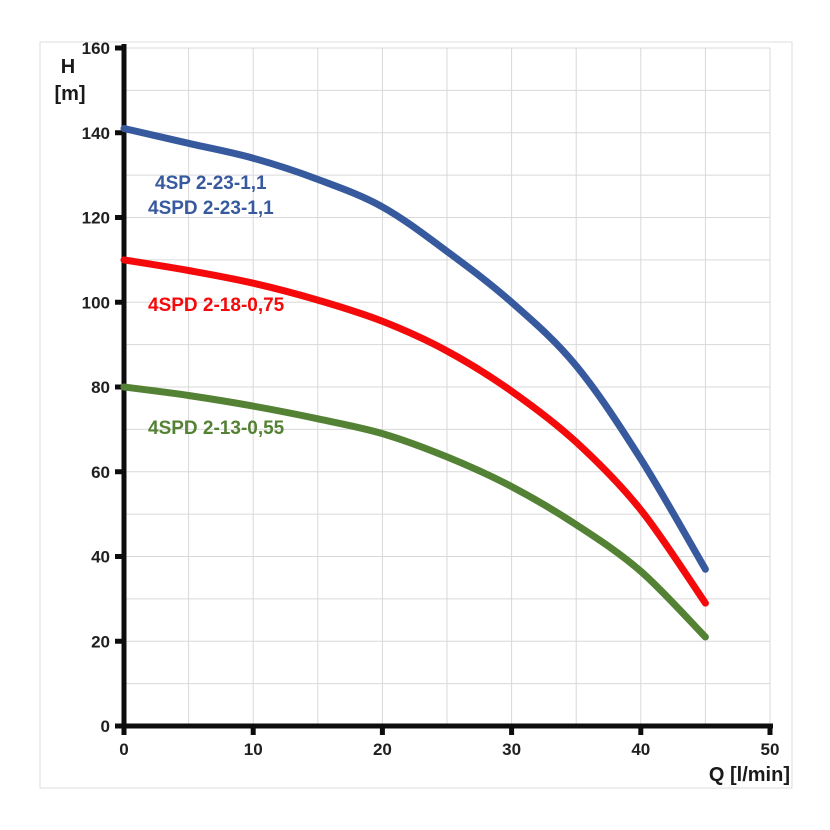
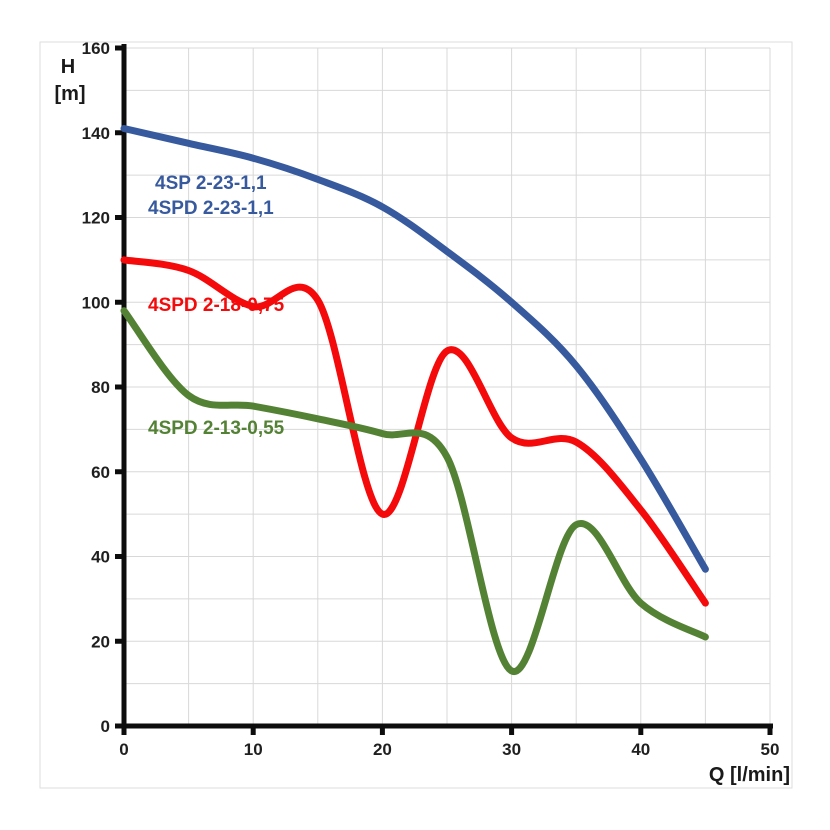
4SPD 2-13-0,55/0: 80 -> 98
4SPD 2-18-0,75/10: 104 -> 99
4SPD 2-18-0,75/20: 96 -> 50
4SPD 2-18-0,75/30: 79 -> 68
4SPD 2-13-0,55/30: 56 -> 13
4SPD 2-13-0,55/40: 36 -> 29
